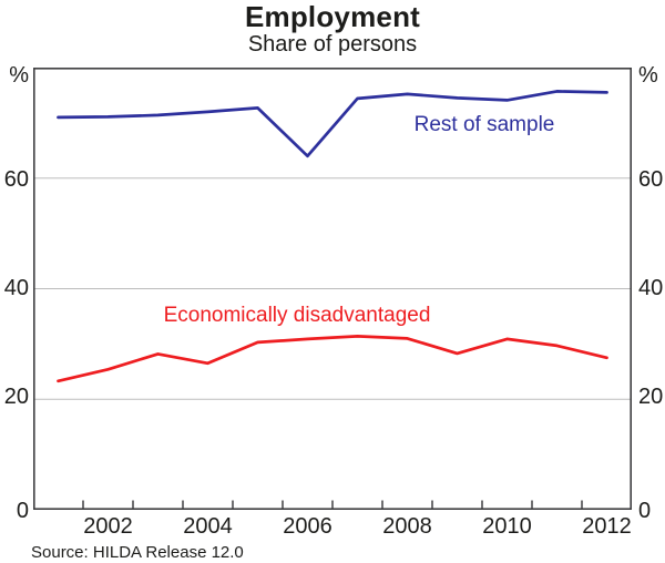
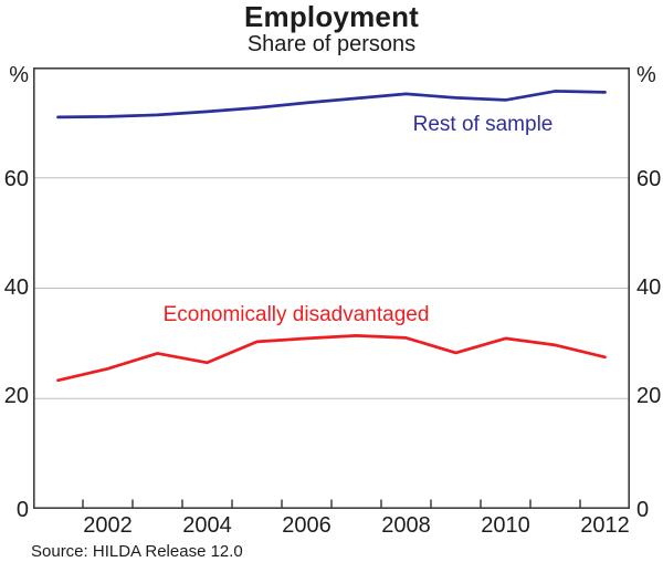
Rest of sample/2006: 64 -> 74
